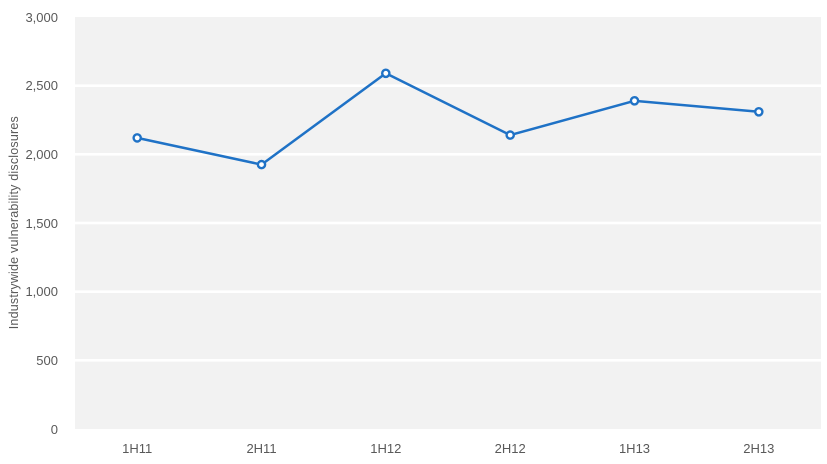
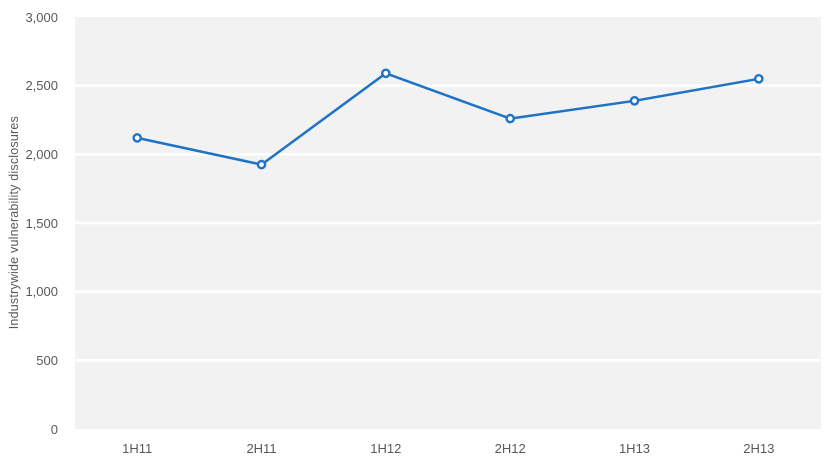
2H12: 2140 -> 2260
2H13: 2310 -> 2550
